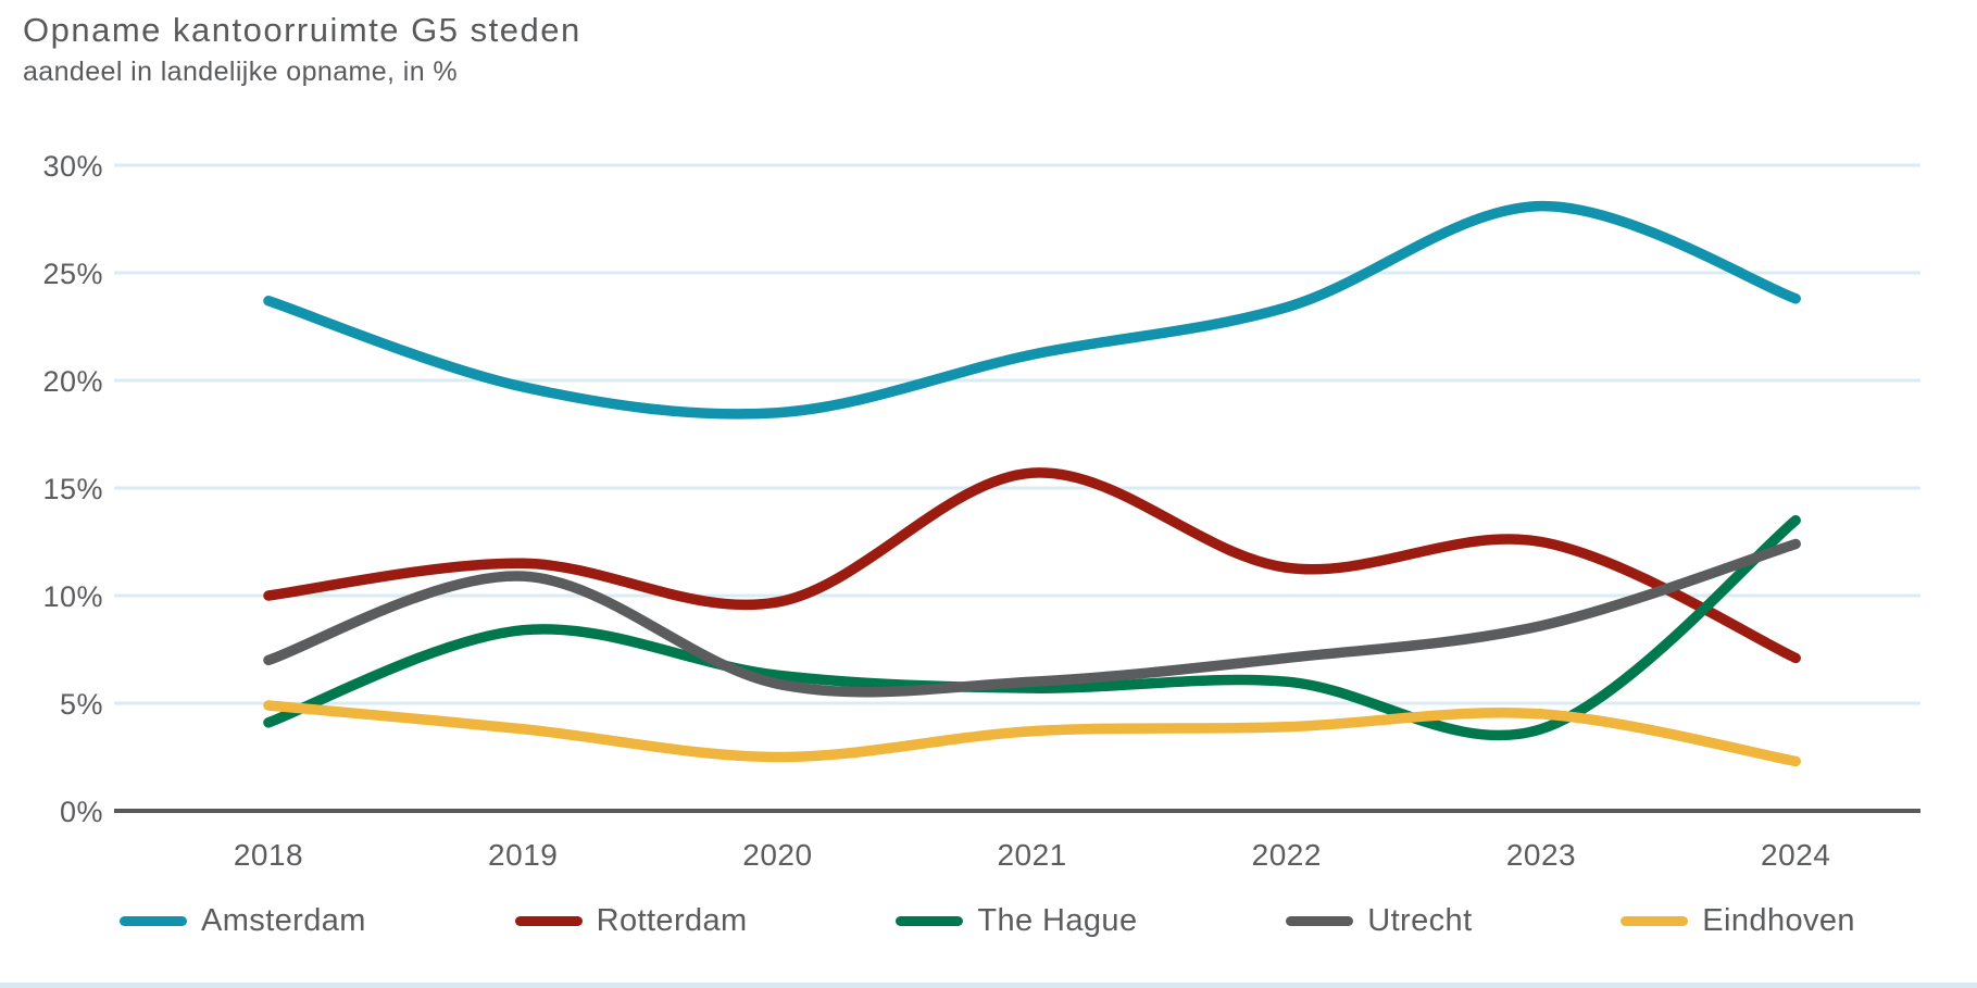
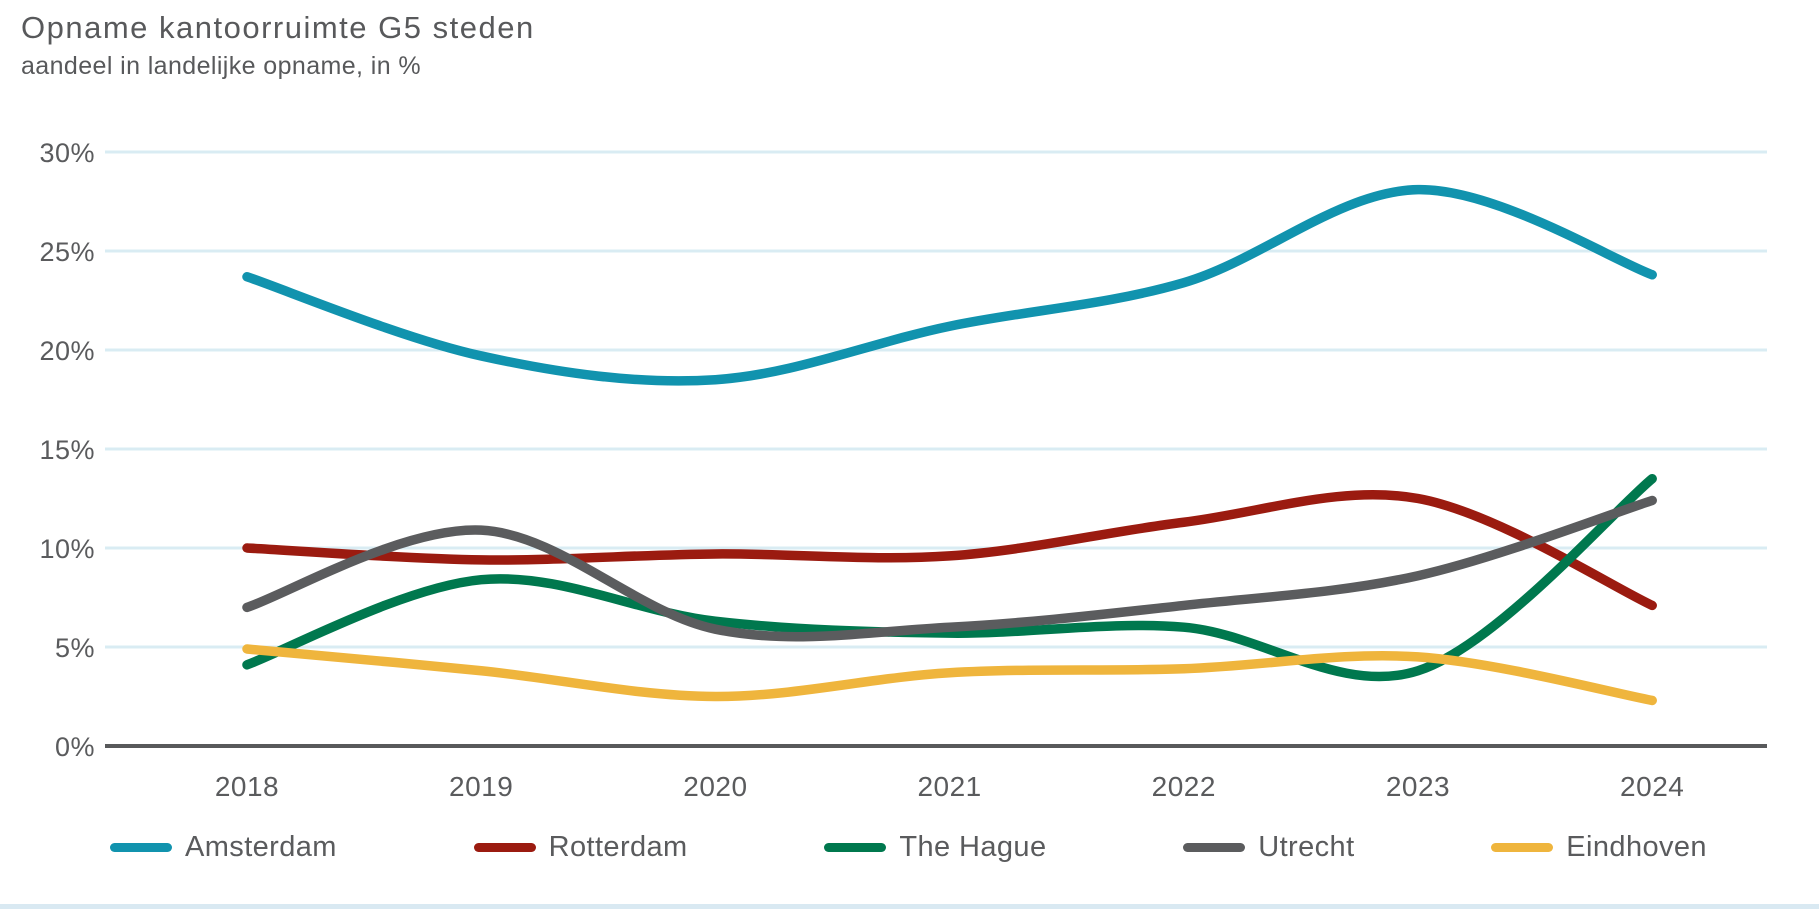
Rotterdam/2019: 11.5% -> 9.4%
Rotterdam/2021: 15.7% -> 9.6%
